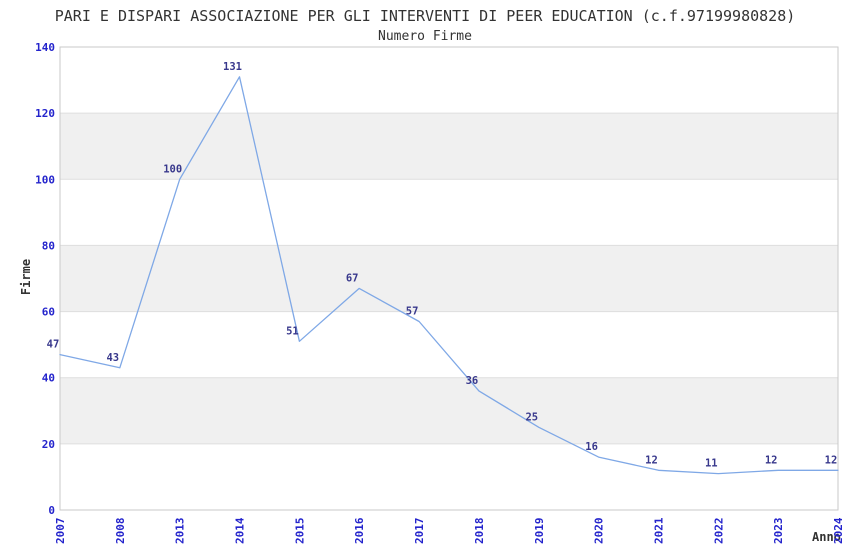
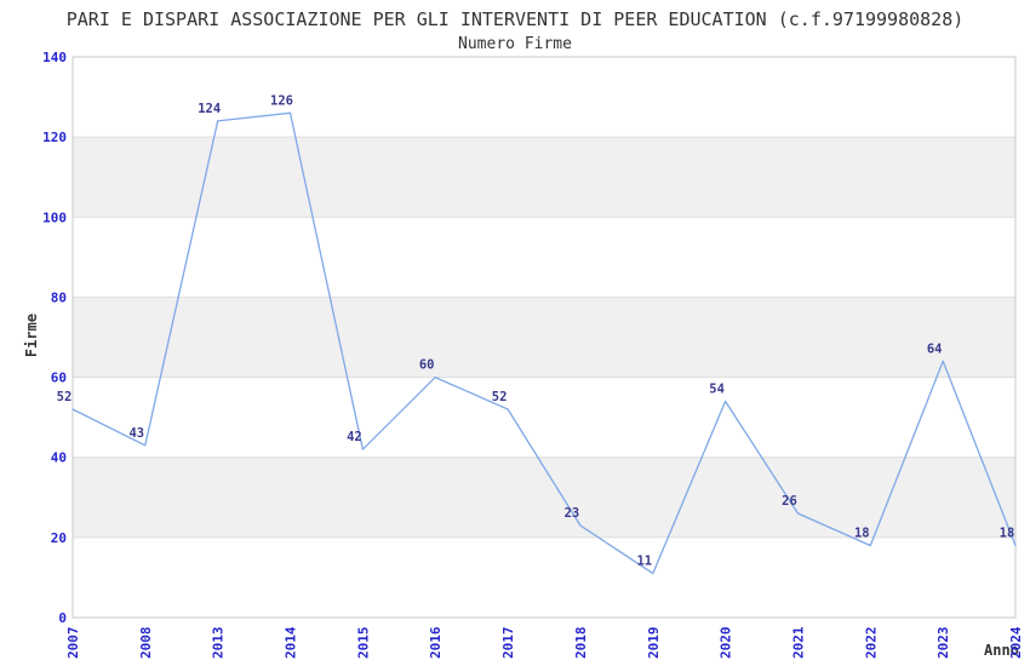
2007: 47 -> 52
2013: 100 -> 124
2014: 131 -> 126
2015: 51 -> 42
2016: 67 -> 60
2017: 57 -> 52
2018: 36 -> 23
2019: 25 -> 11
2020: 16 -> 54
2021: 12 -> 26
2022: 11 -> 18
2023: 12 -> 64
2024: 12 -> 18
